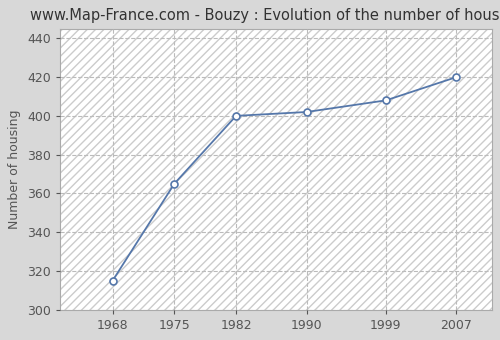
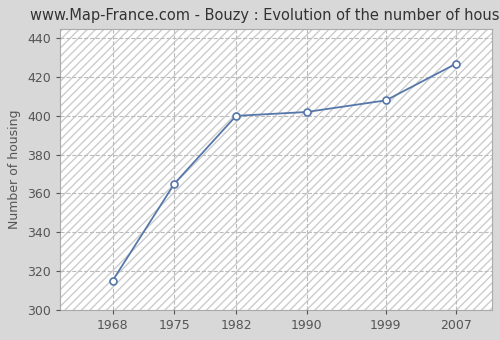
2007: 420 -> 427
